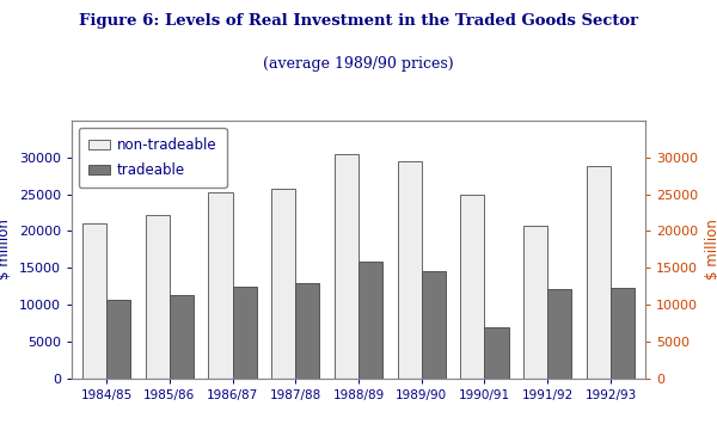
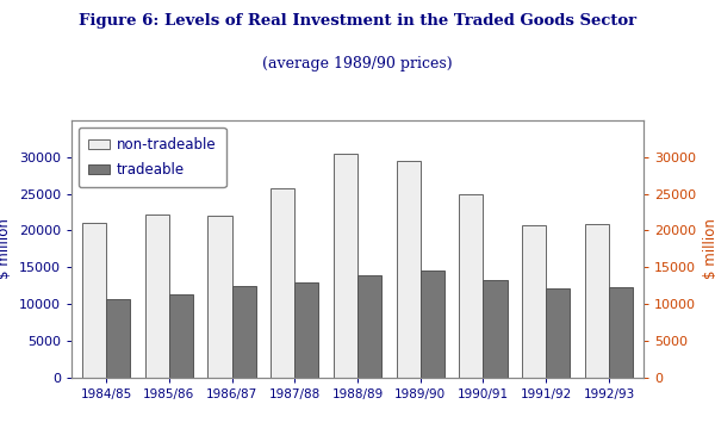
non-tradeable/1986/87: 25200 -> 22000
tradeable/1988/89: 15800 -> 13900
tradeable/1990/91: 7000 -> 13300
non-tradeable/1992/93: 28800 -> 20800
